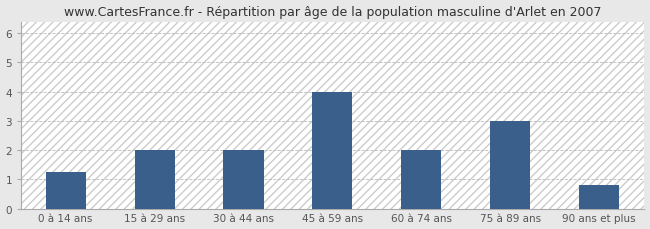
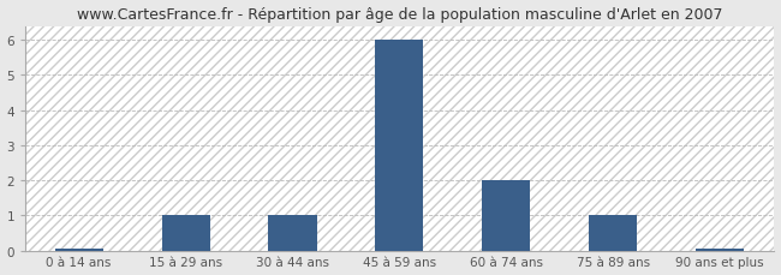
0 à 14 ans: 1.25 -> 0.05
15 à 29 ans: 2.00 -> 1.00
30 à 44 ans: 2.00 -> 1.00
45 à 59 ans: 4.00 -> 6.00
75 à 89 ans: 3.00 -> 1.00
90 ans et plus: 0.80 -> 0.05
